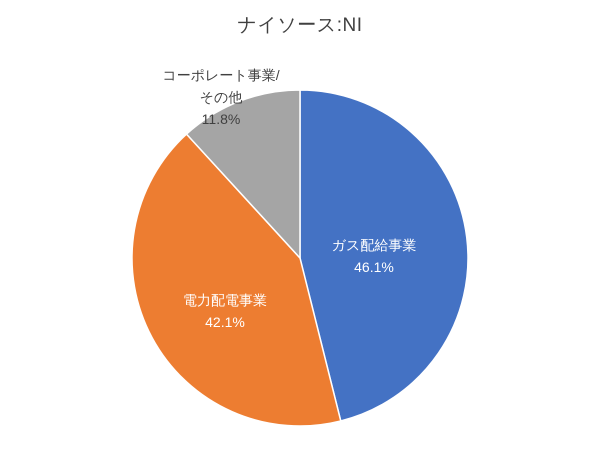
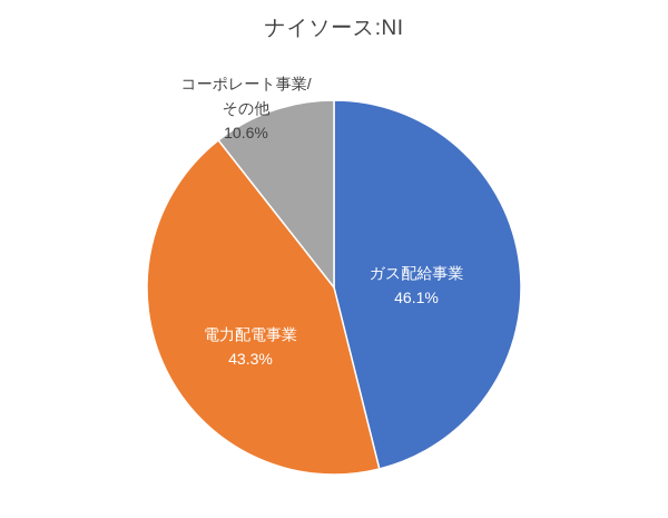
電力配電事業: 42.1% -> 43.3%
コーポレート事業/その他: 11.8% -> 10.6%
